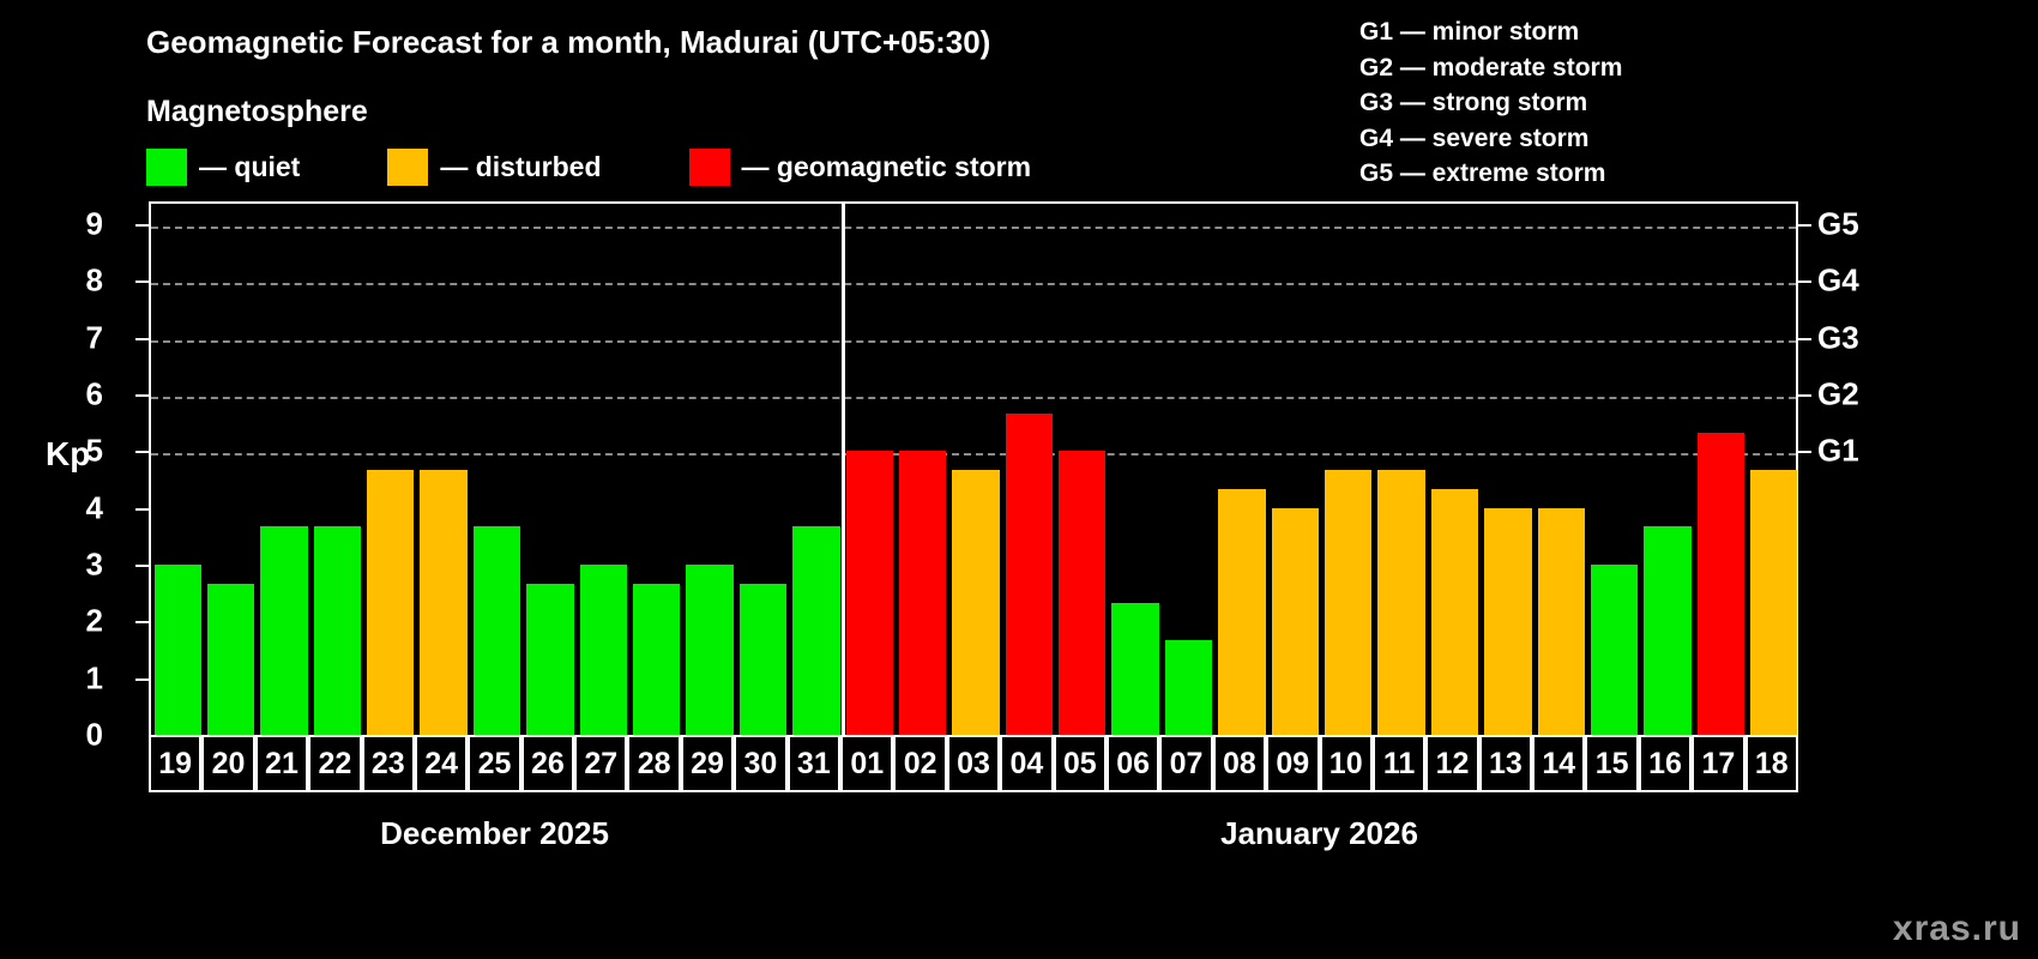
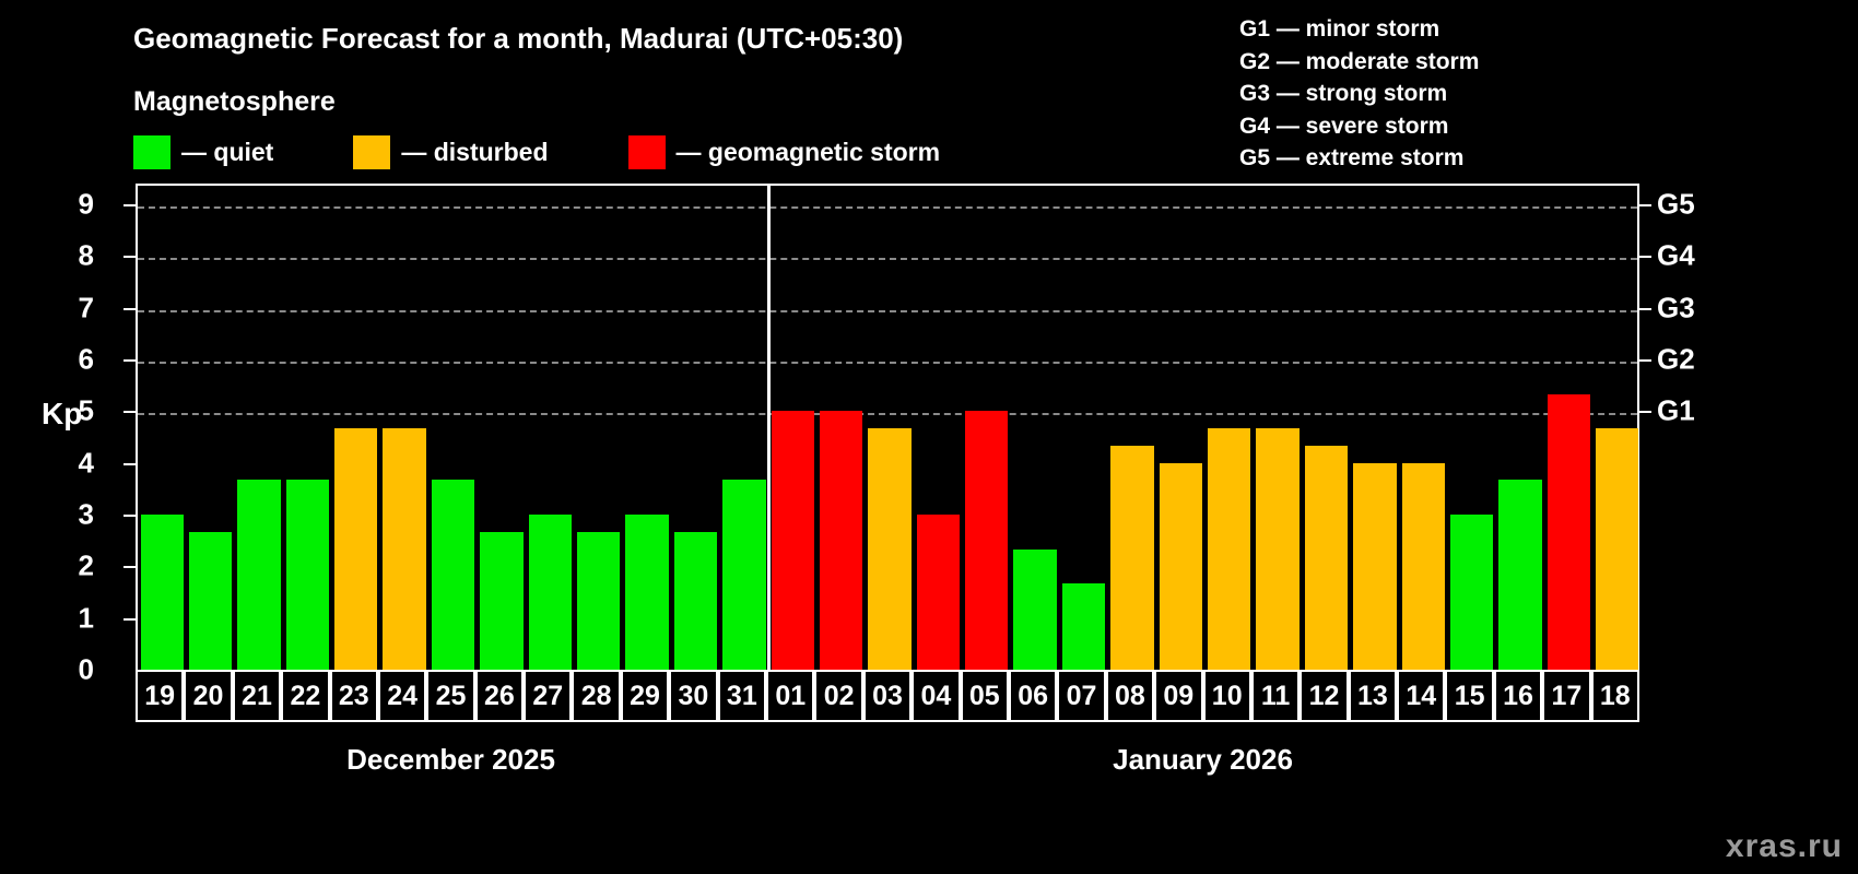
04: 5.7 -> 3.0
